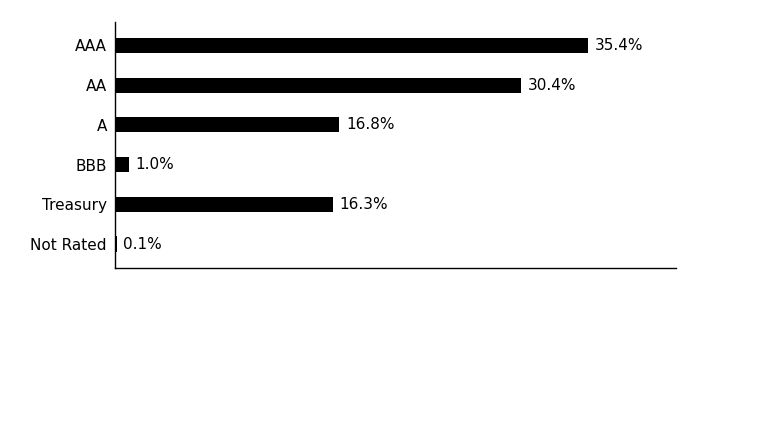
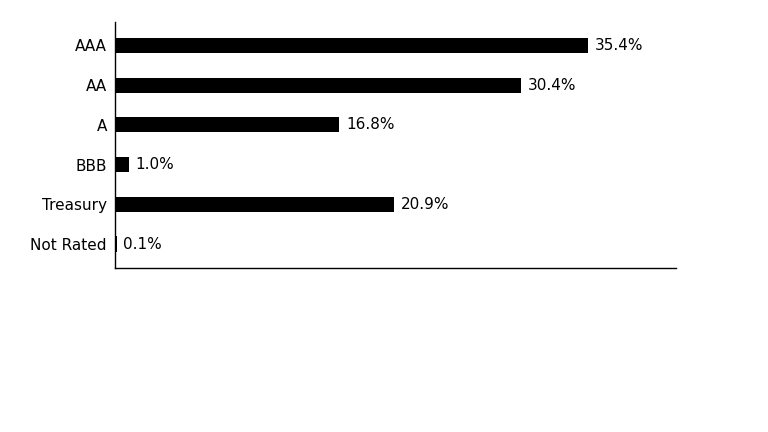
Treasury: 16.3% -> 20.9%
